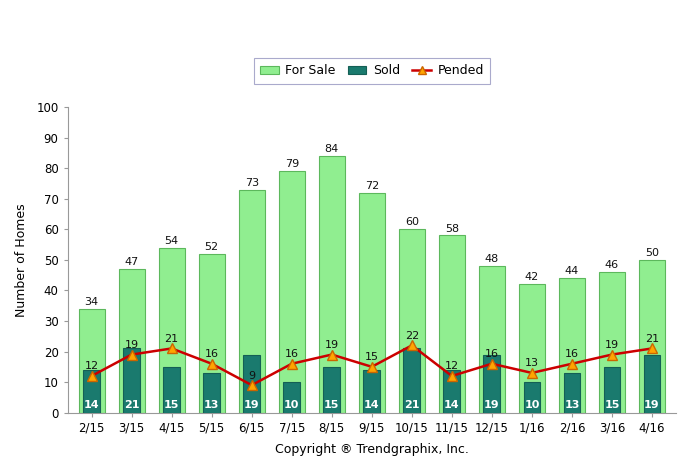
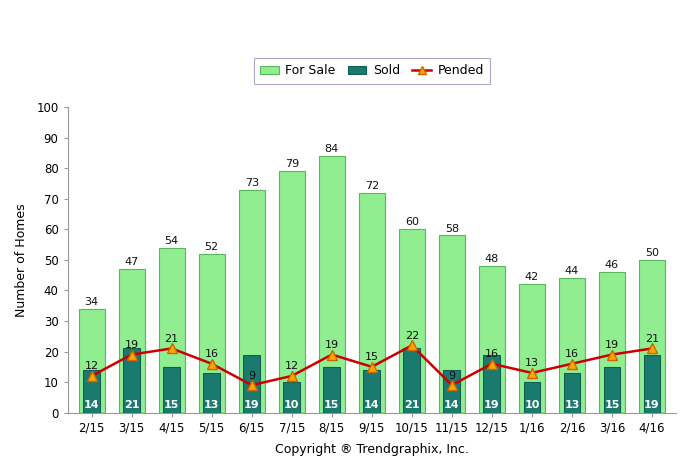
Pended/7/15: 16 -> 12
Pended/11/15: 12 -> 9
